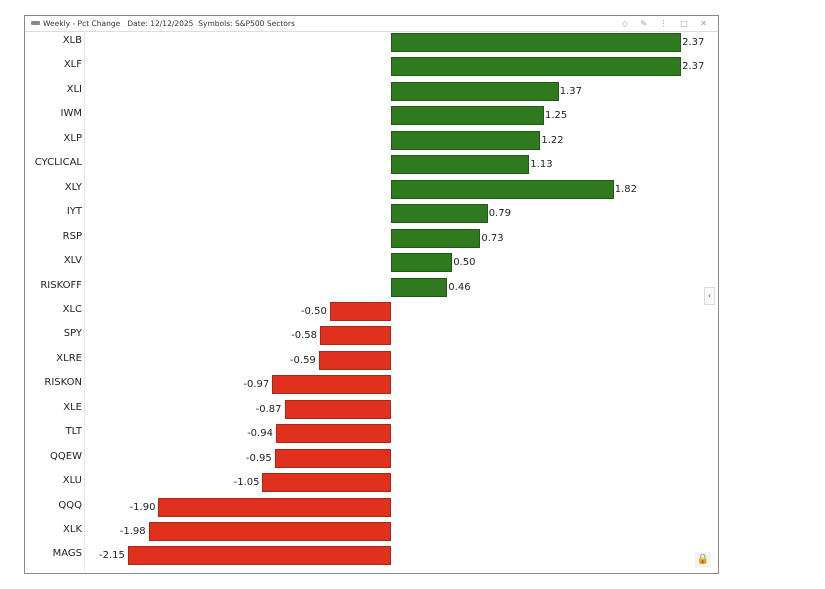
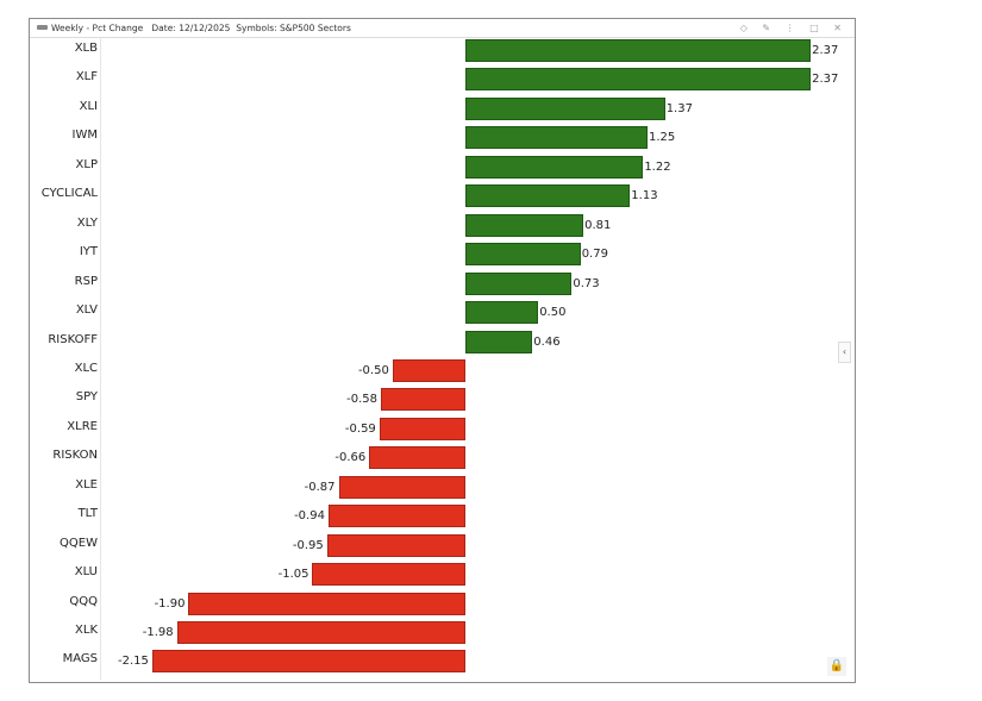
XLY: 1.82 -> 0.81
RISKON: -0.97 -> -0.66
